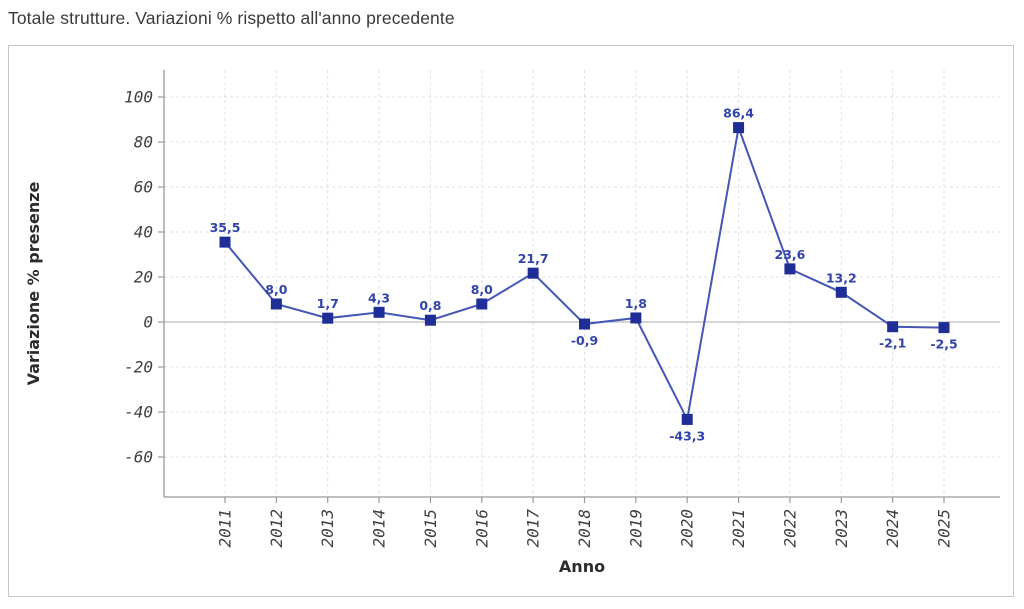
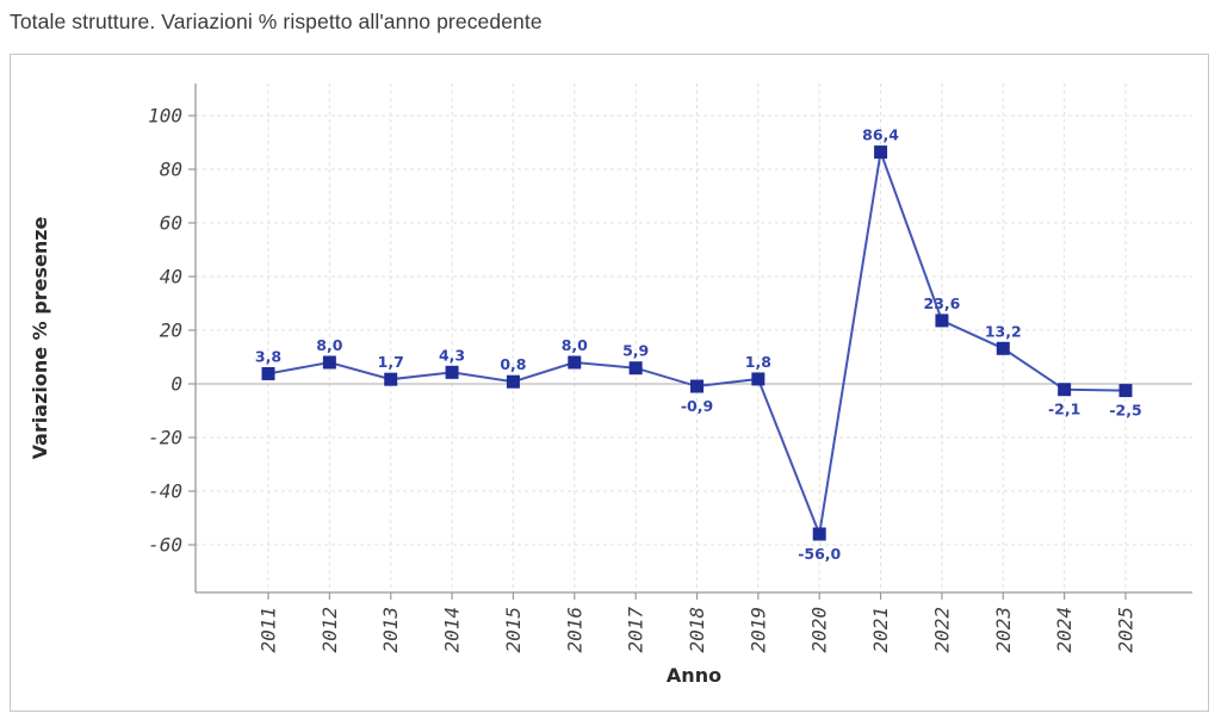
2011: 35,5 -> 3,8
2017: 21,7 -> 5,9
2020: -43,3 -> -56,0
